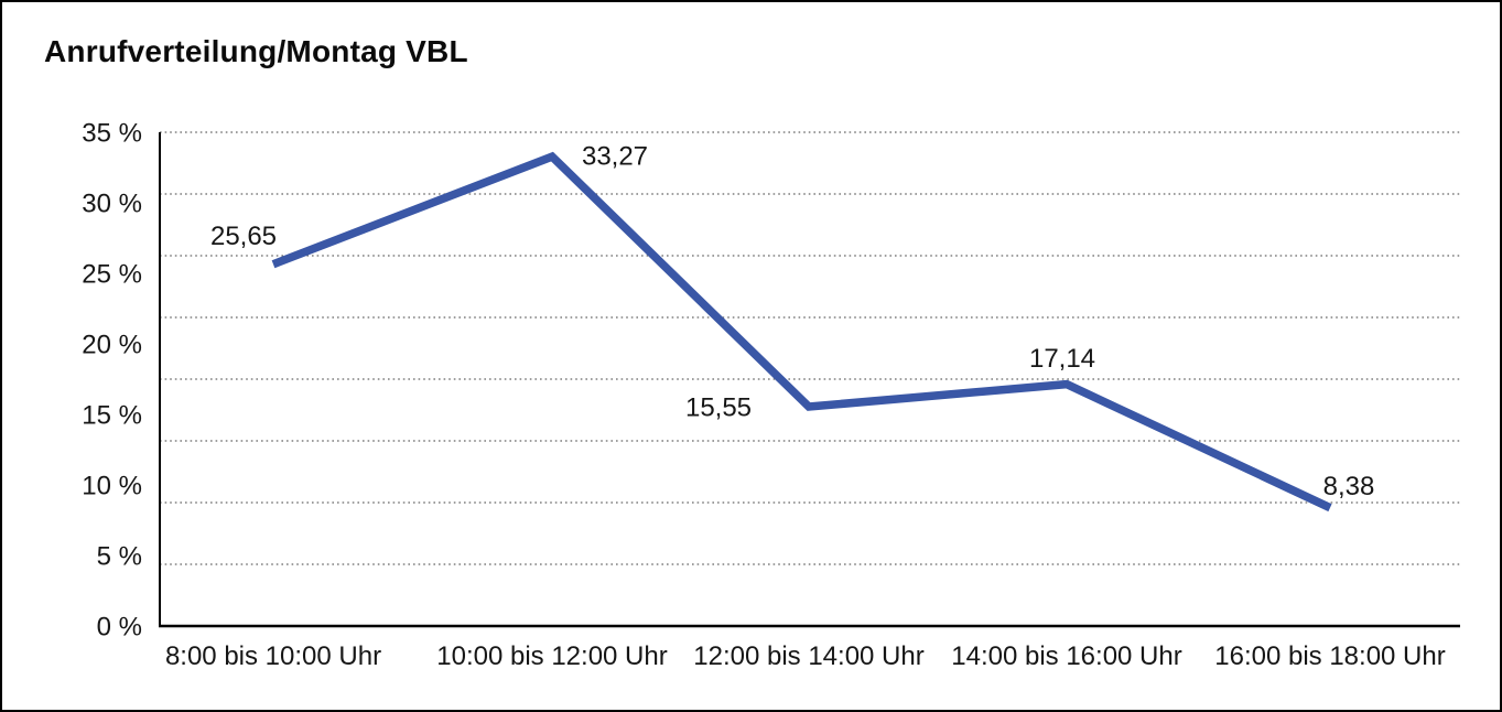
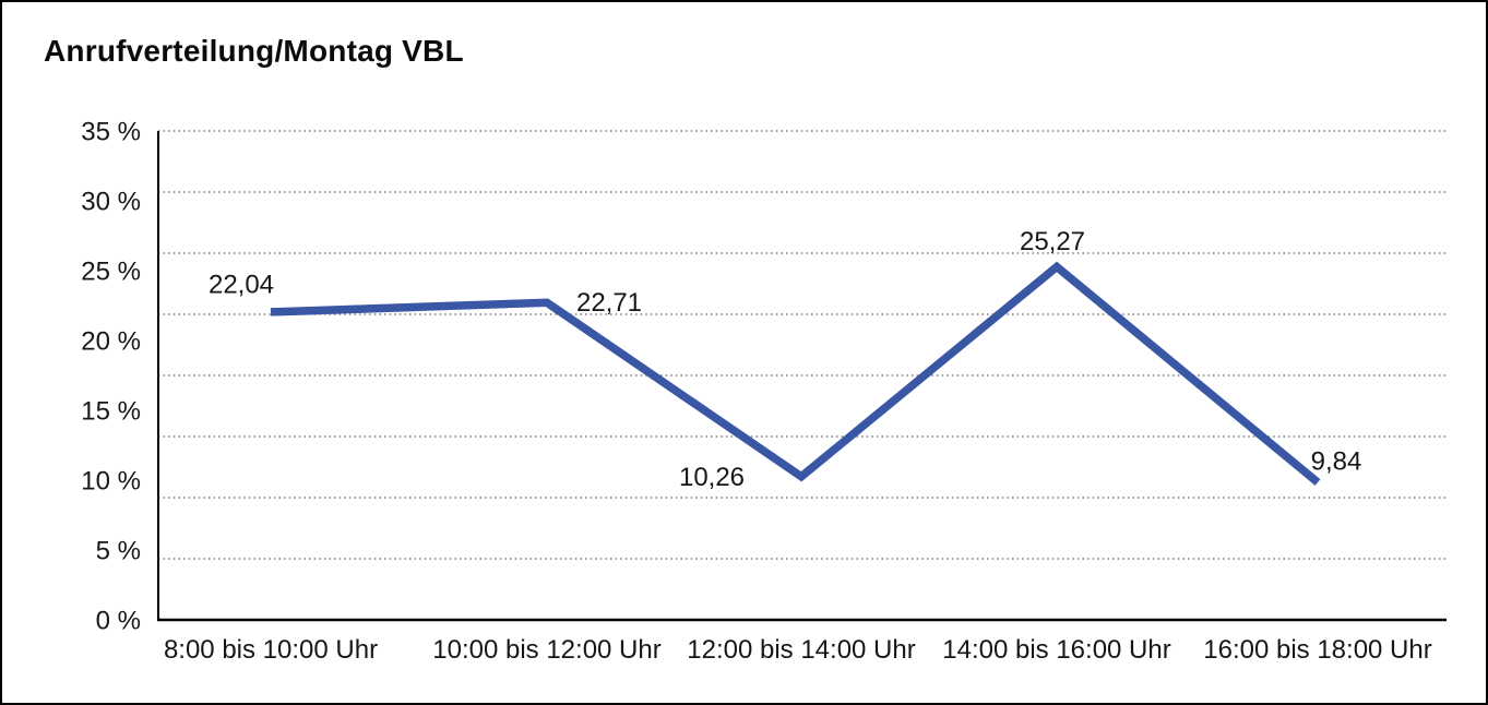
8:00 bis 10:00 Uhr: 25,65 -> 22,04
10:00 bis 12:00 Uhr: 33,27 -> 22,71
12:00 bis 14:00 Uhr: 15,55 -> 10,26
14:00 bis 16:00 Uhr: 17,14 -> 25,27
16:00 bis 18:00 Uhr: 8,38 -> 9,84
